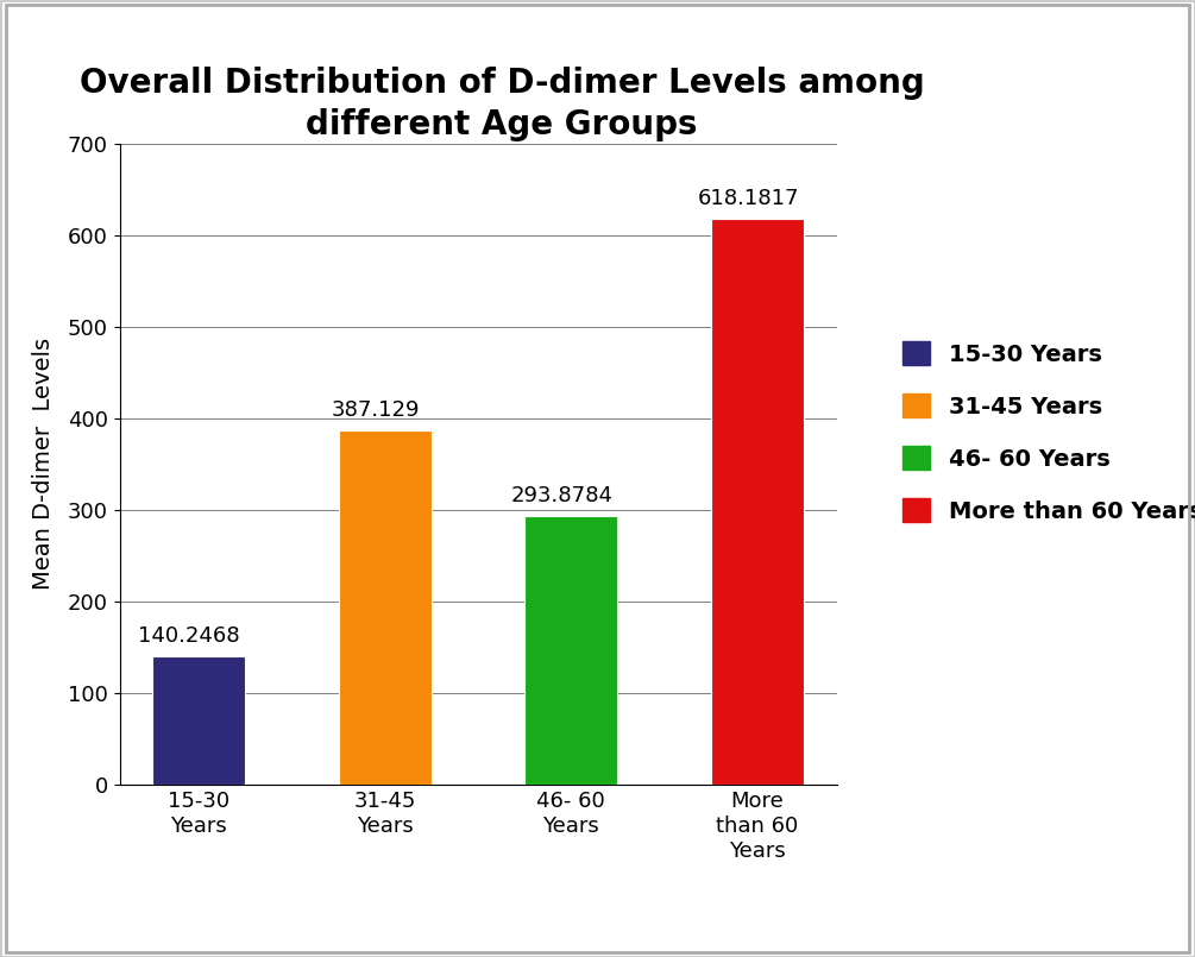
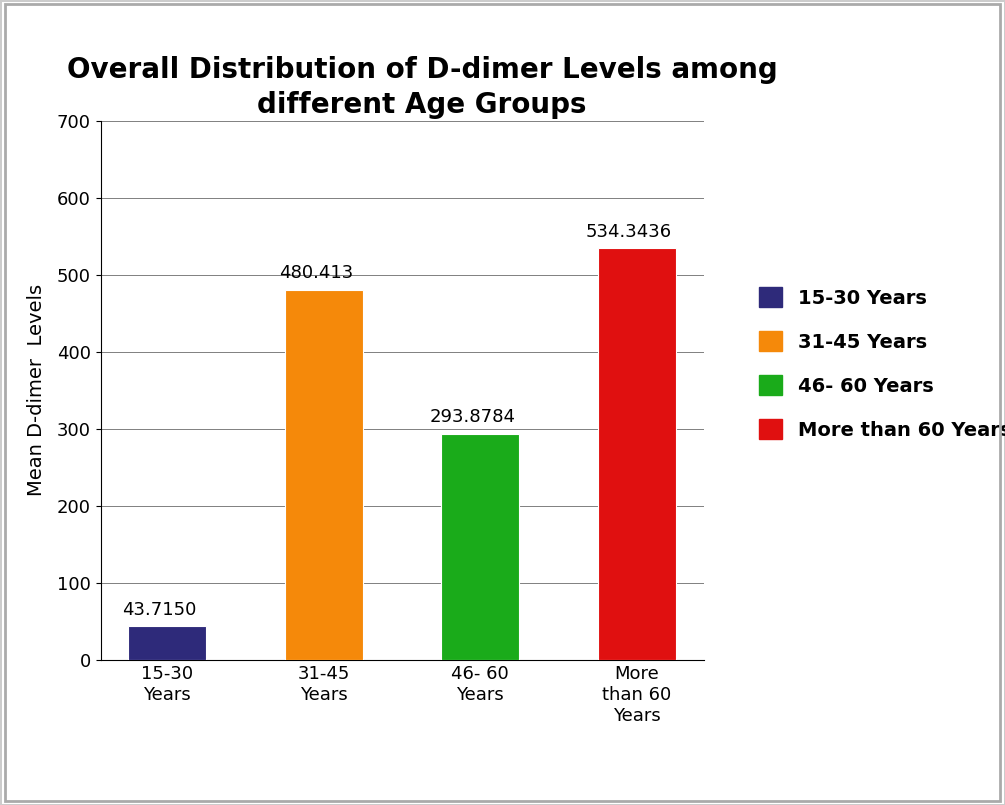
15-30 Years: 140.2468 -> 43.7150
31-45 Years: 387.129 -> 480.413
More than 60 Years: 618.1817 -> 534.3436
